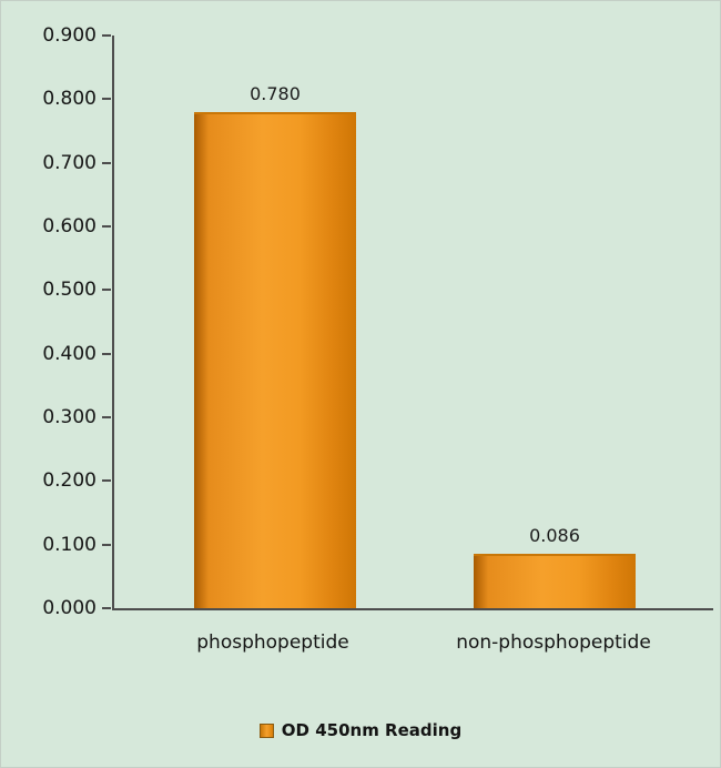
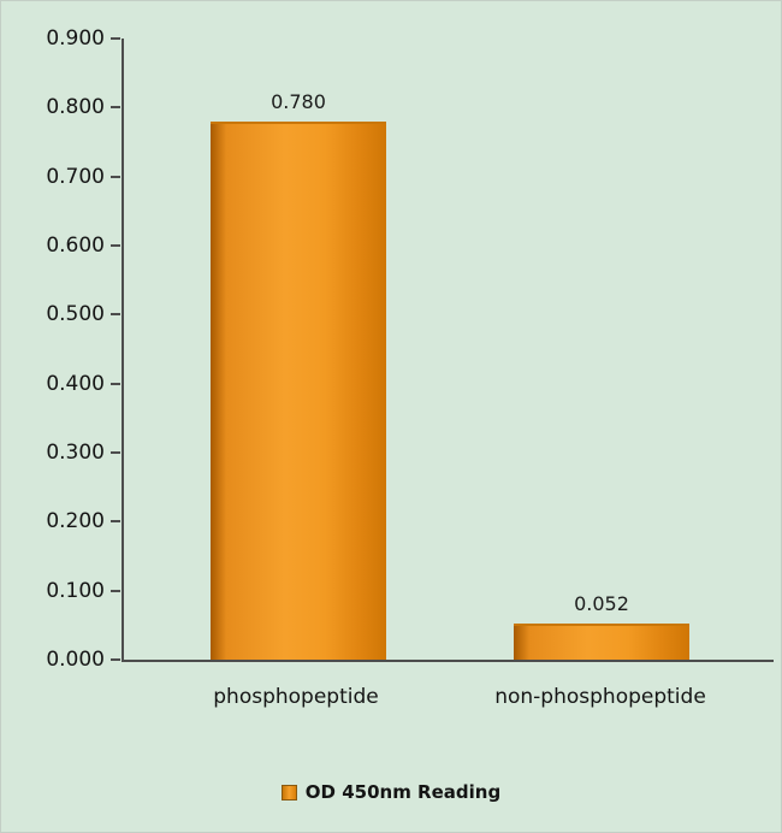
non-phosphopeptide: 0.086 -> 0.052
